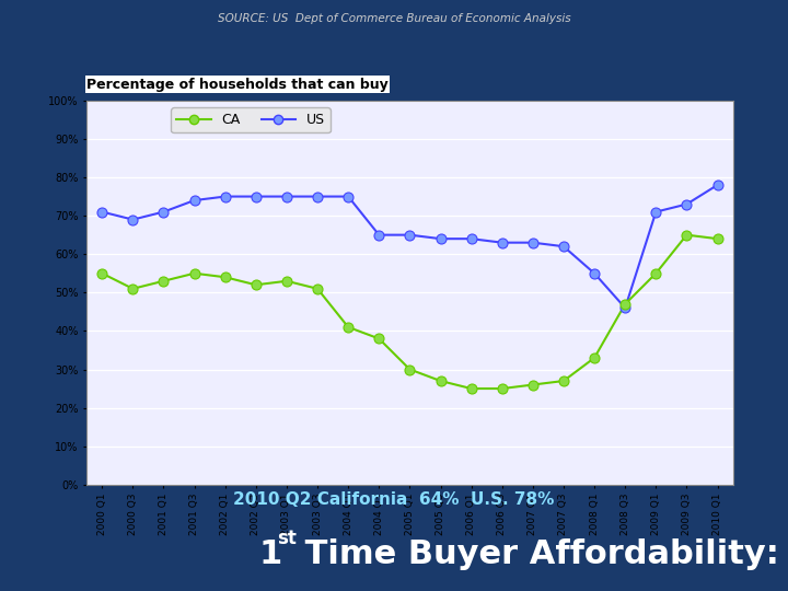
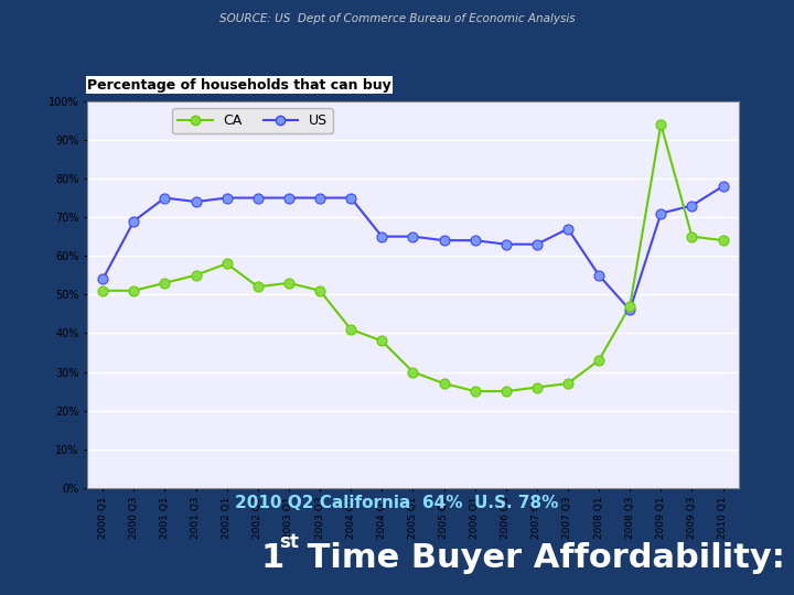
CA/2000 Q1: 55% -> 51%
US/2000 Q1: 71% -> 54%
US/2001 Q1: 71% -> 75%
CA/2002 Q1: 54% -> 58%
US/2007 Q3: 62% -> 67%
CA/2009 Q1: 55% -> 94%
